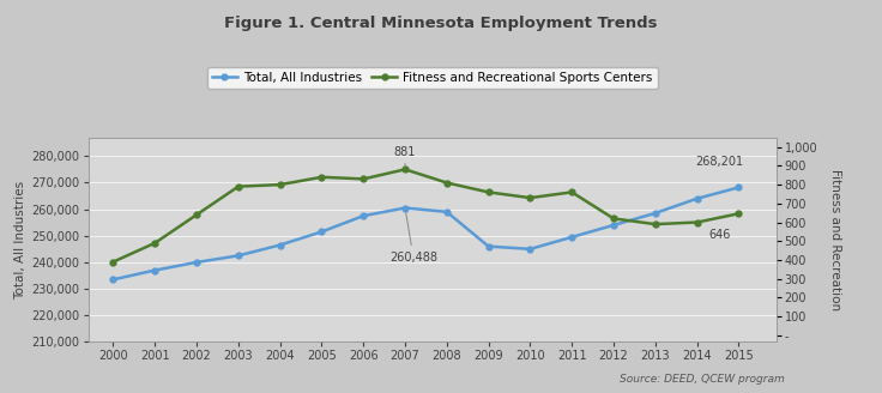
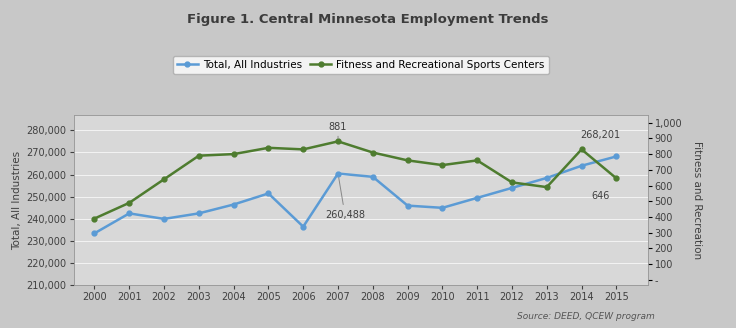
Total, All Industries/2001: 237,000 -> 242,500
Total, All Industries/2006: 257,500 -> 236,500
Fitness and Recreational Sports Centers/2014: 600 -> 830
